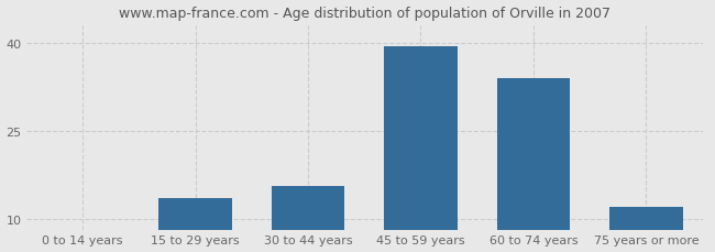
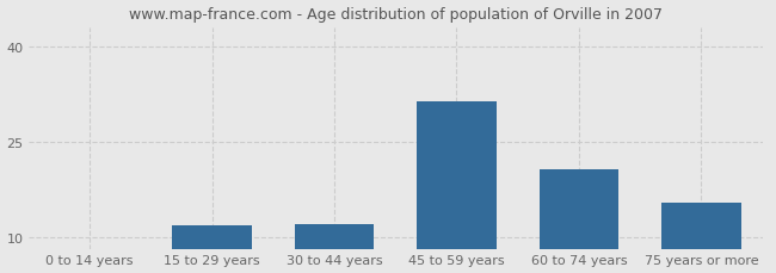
15 to 29 years: 13.5 -> 11.8
30 to 44 years: 15.5 -> 12.0
45 to 59 years: 39.5 -> 31.4
60 to 74 years: 34.0 -> 20.6
75 years or more: 12.0 -> 15.4
